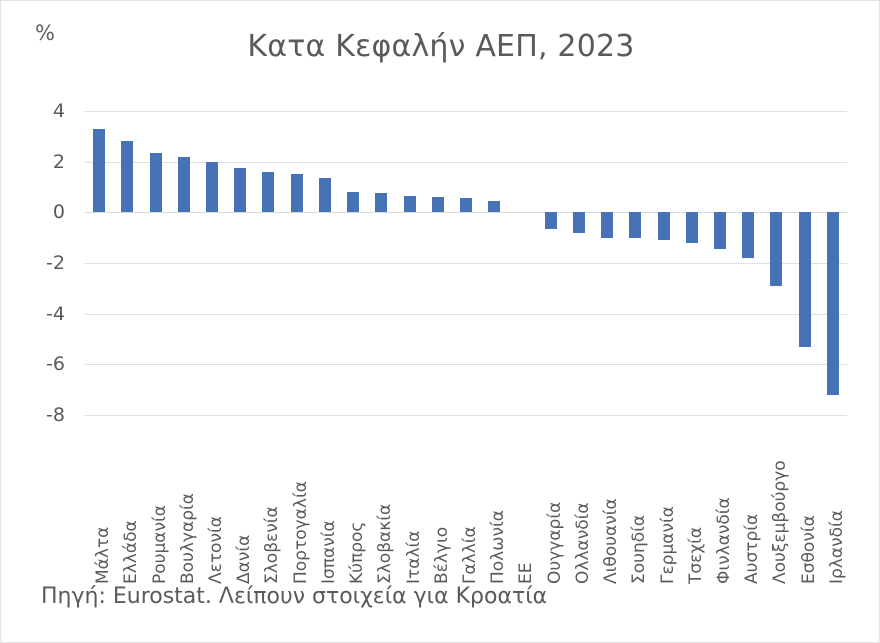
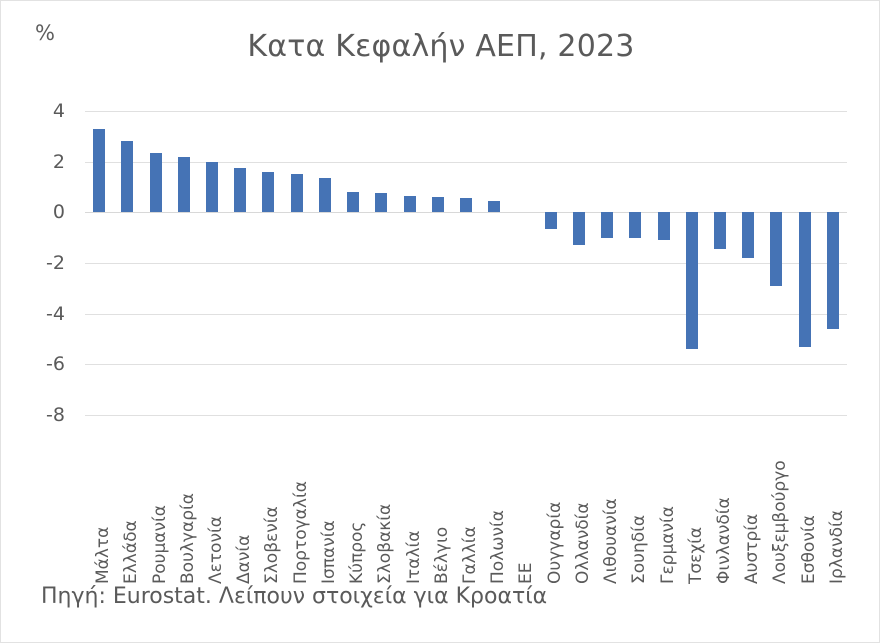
Ολλανδία: -0.8 -> -1.3
Τσεχία: -1.2 -> -5.4
Ιρλανδία: -7.2 -> -4.6
